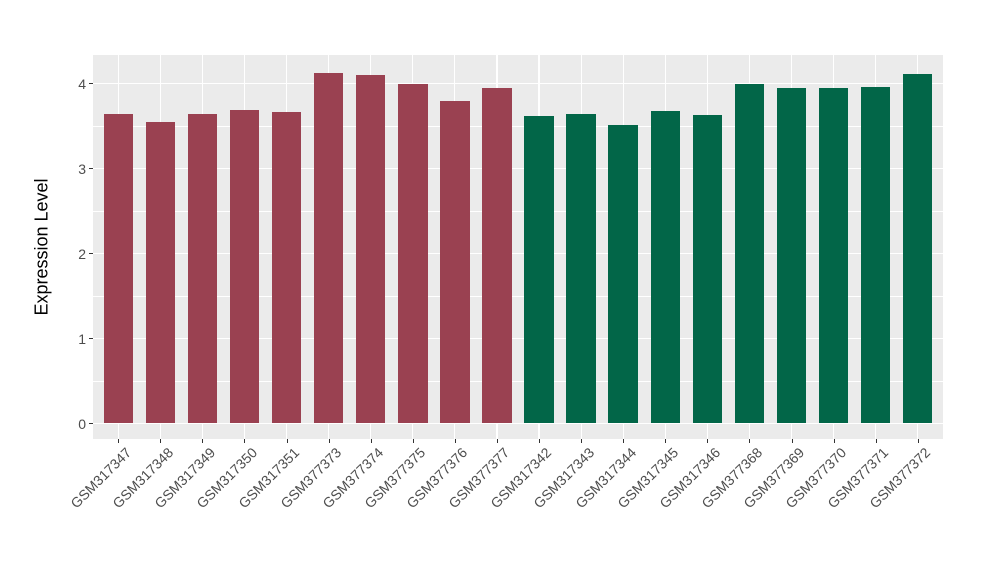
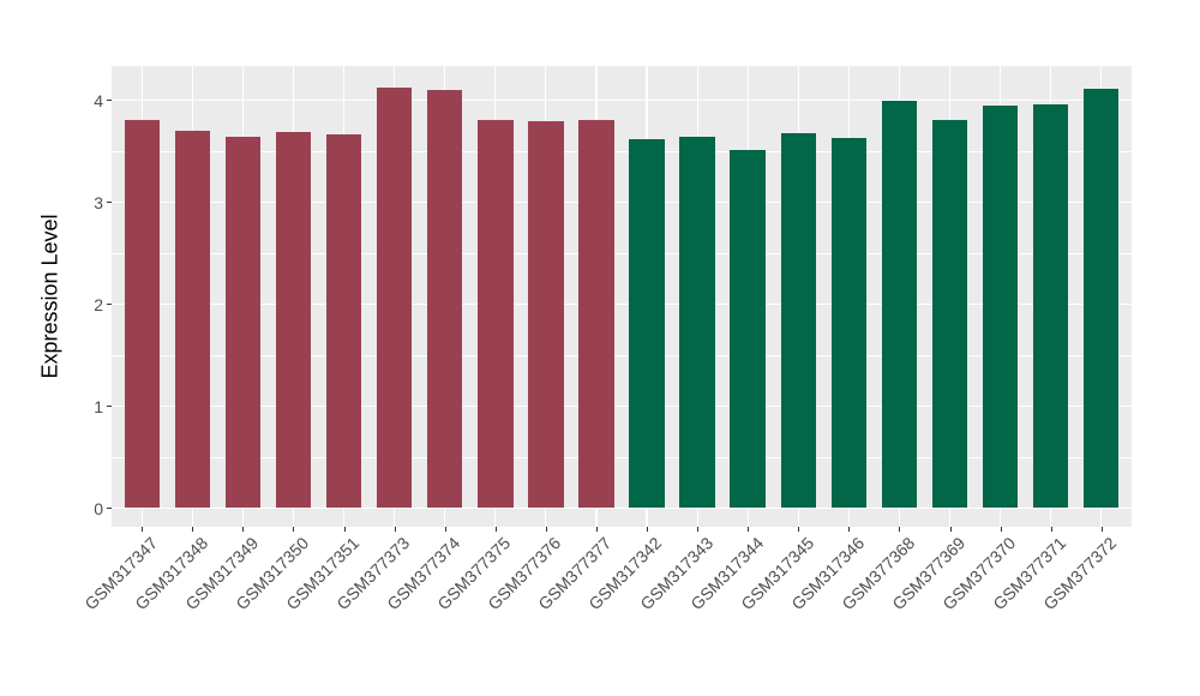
GSM317347: 3.6 -> 3.8
GSM317348: 3.5 -> 3.7
GSM377375: 4.0 -> 3.8
GSM377377: 3.9 -> 3.8
GSM377369: 4.0 -> 3.8
